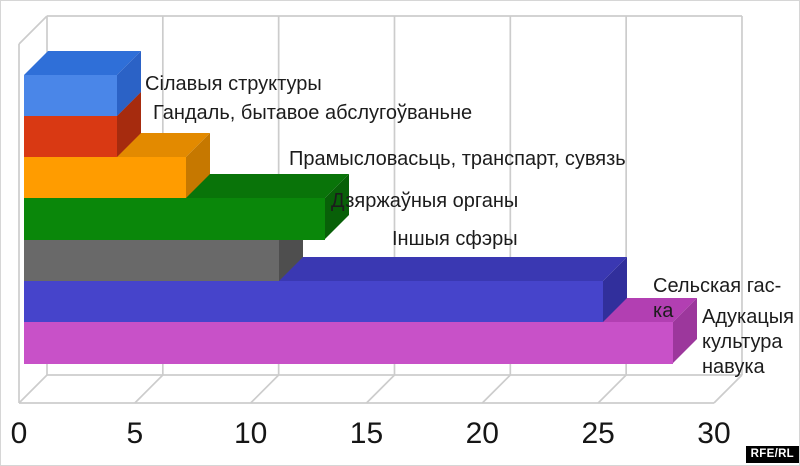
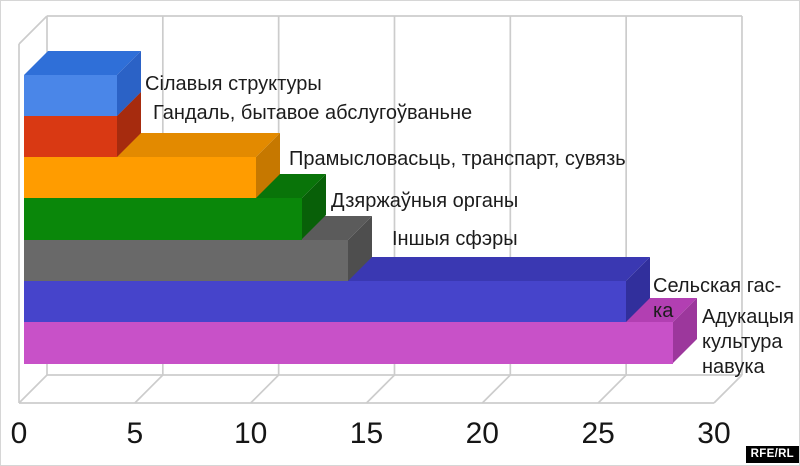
Прамысловасьць, транспарт, сувязь: 7 -> 10
Дзяржаўныя органы: 13 -> 12
Іншыя сфэры: 11 -> 14
Сельская гас-ка: 25 -> 26
